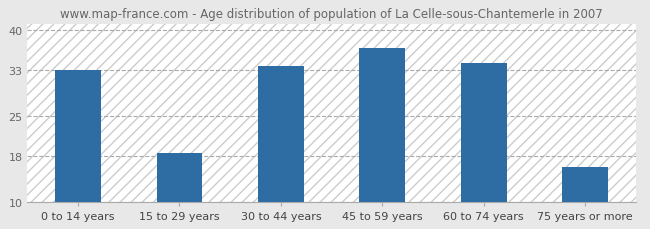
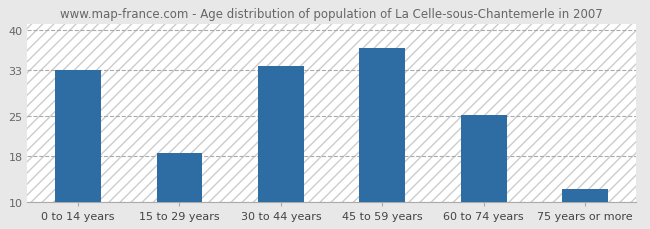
60 to 74 years: 34.2 -> 25.1
75 years or more: 16.0 -> 12.2
